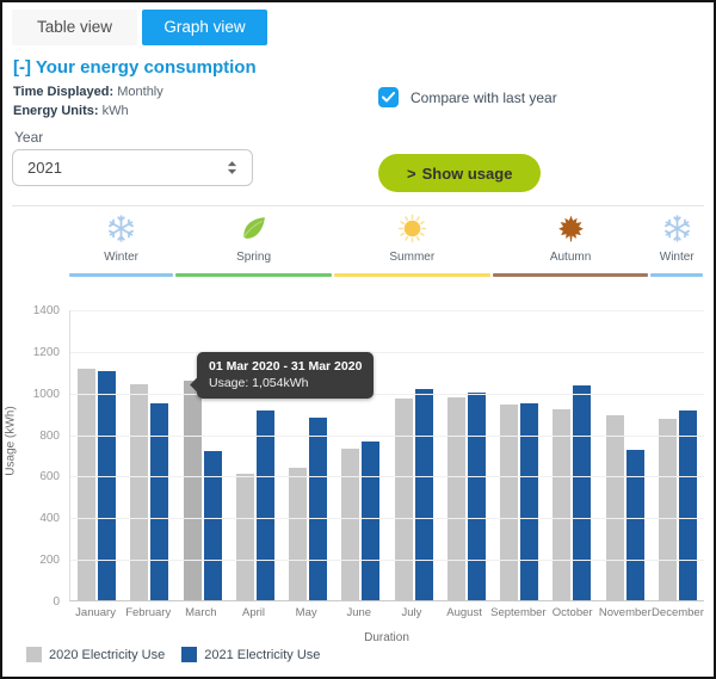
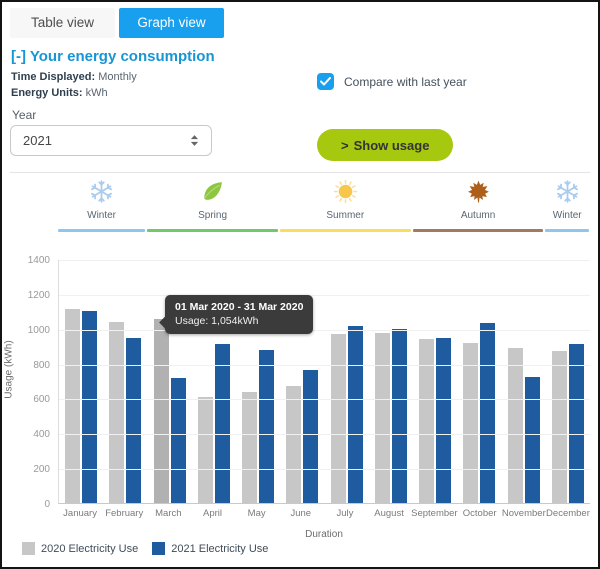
2020 Electricity Use/June: 730 -> 670
